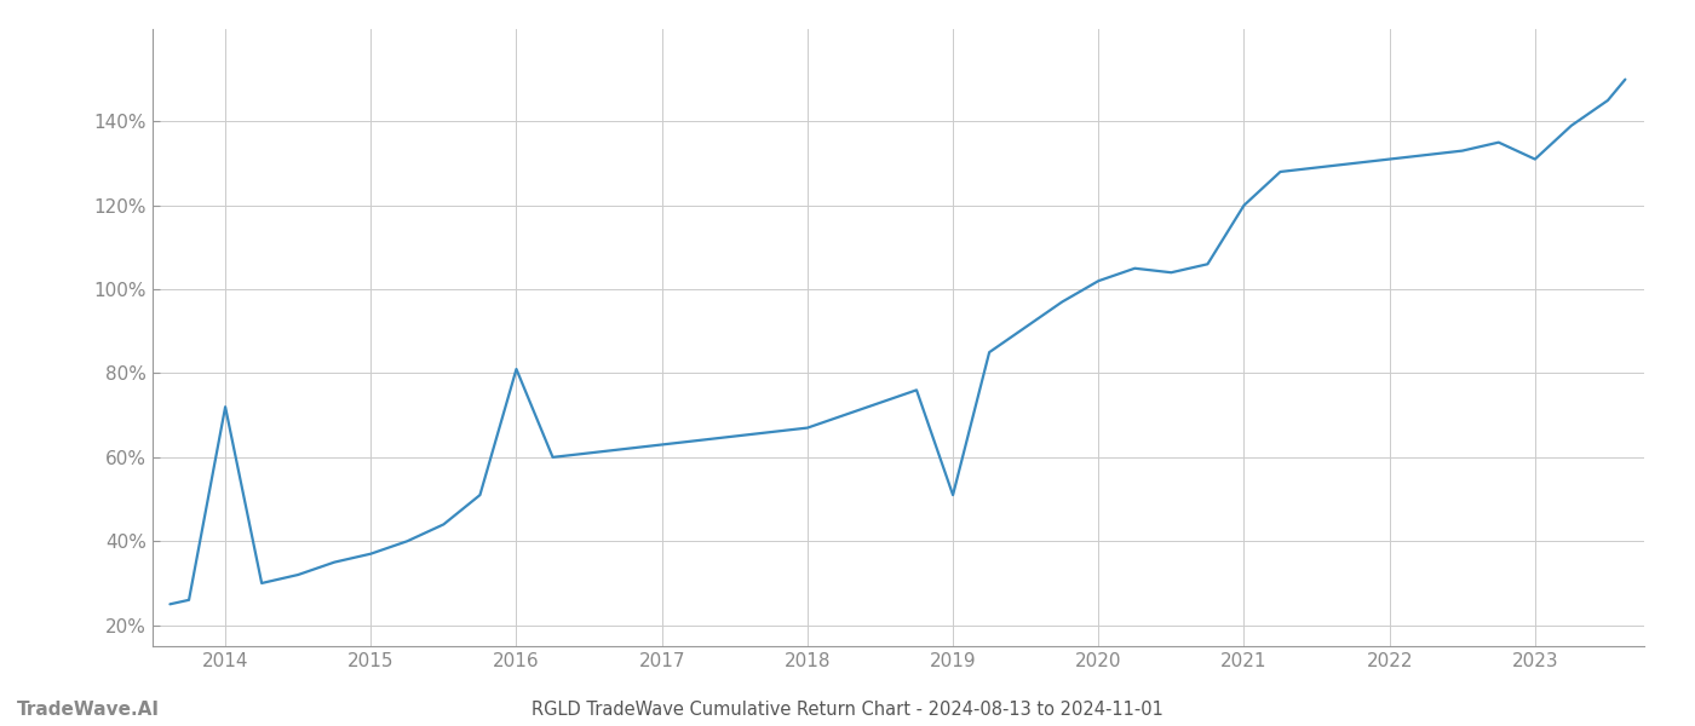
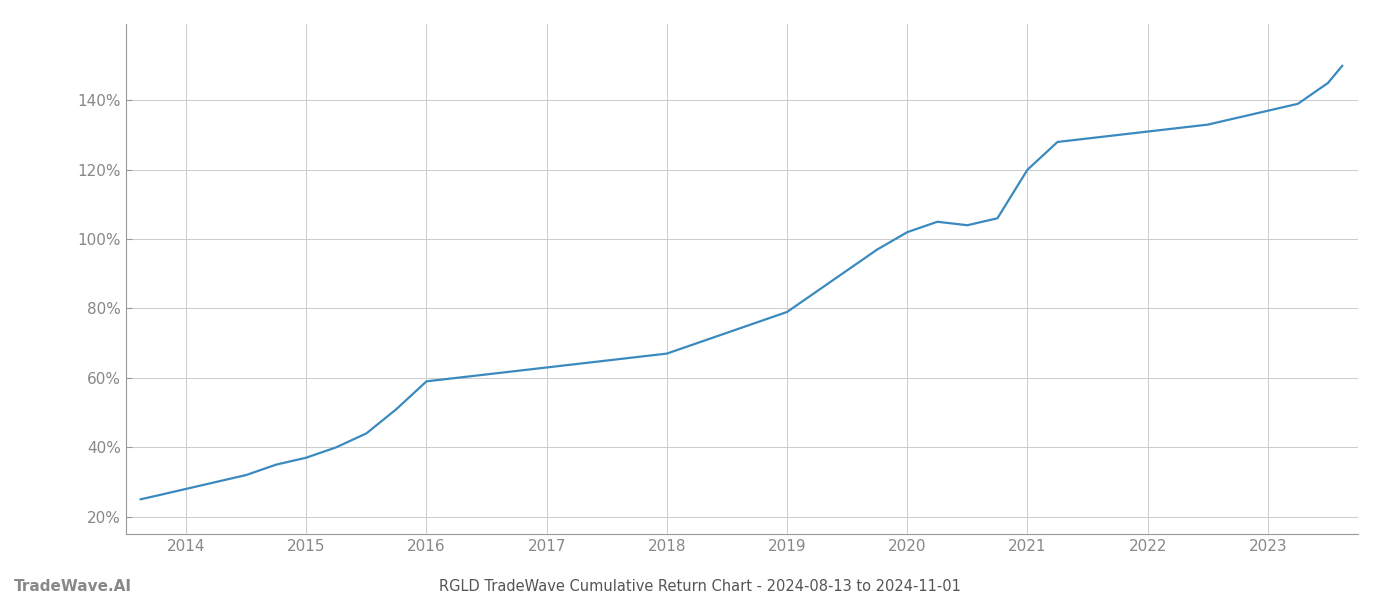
2014: 72% -> 28%
2016: 81% -> 59%
2019: 51% -> 79%
2023: 131% -> 137%
